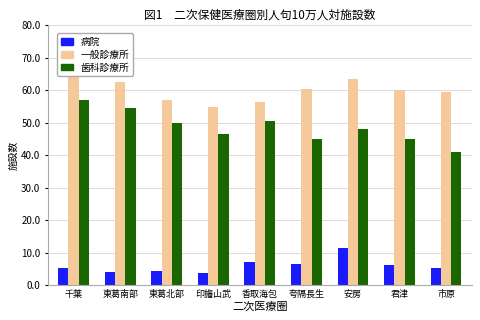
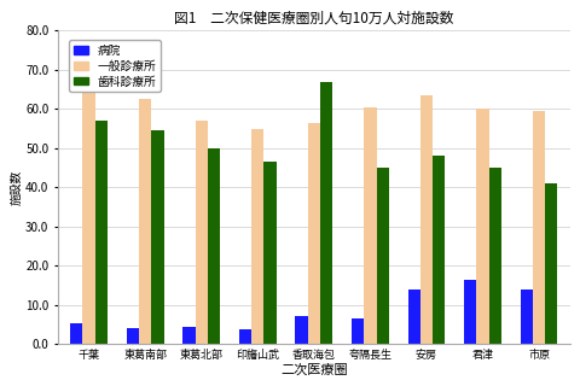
歯科診療所/香取海包: 50.5 -> 67.0
病院/安房: 11.5 -> 14.0
病院/君津: 6.2 -> 16.5
病院/市原: 5.2 -> 14.0
